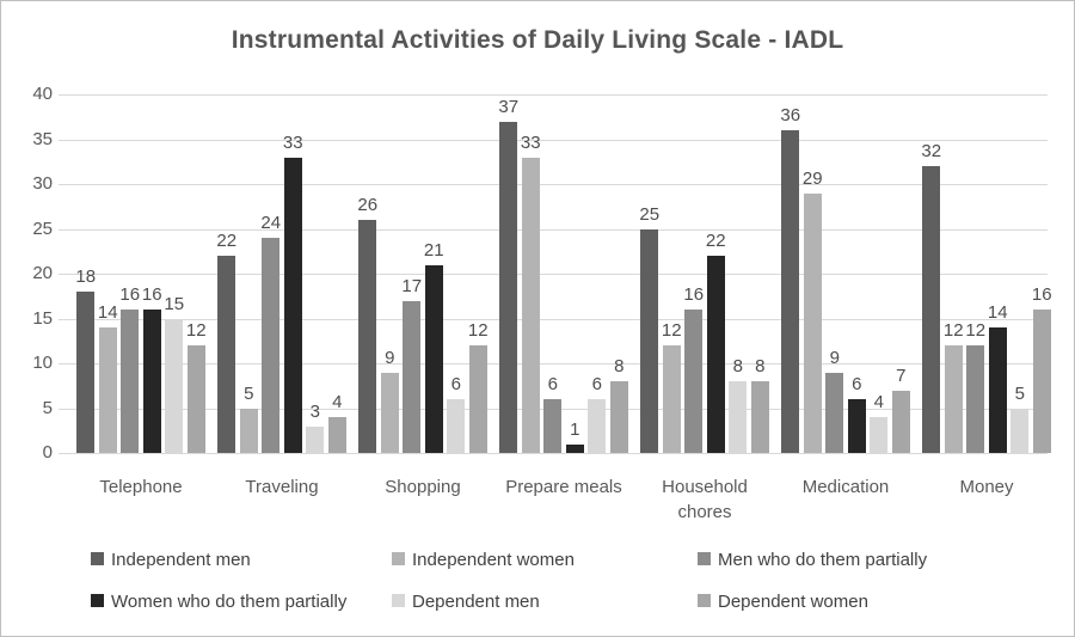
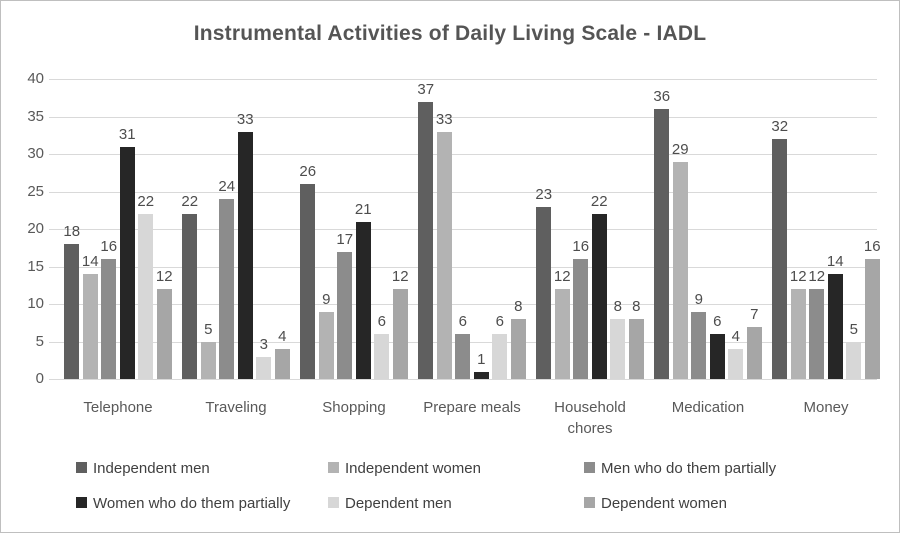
Women who do them partially/Telephone: 16 -> 31
Dependent men/Telephone: 15 -> 22
Independent men/Household chores: 25 -> 23
